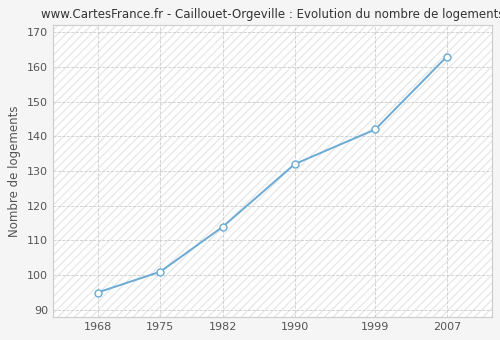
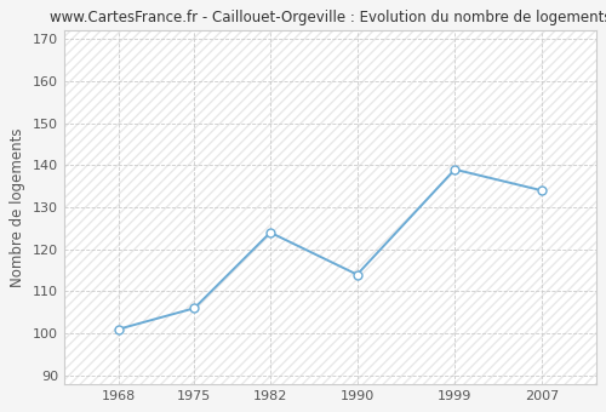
1968: 95 -> 101
1975: 101 -> 106
1982: 114 -> 124
1990: 132 -> 114
1999: 142 -> 139
2007: 163 -> 134
